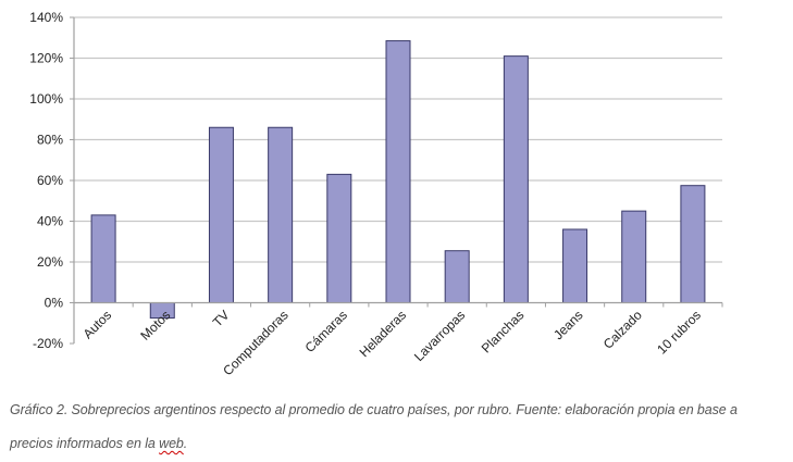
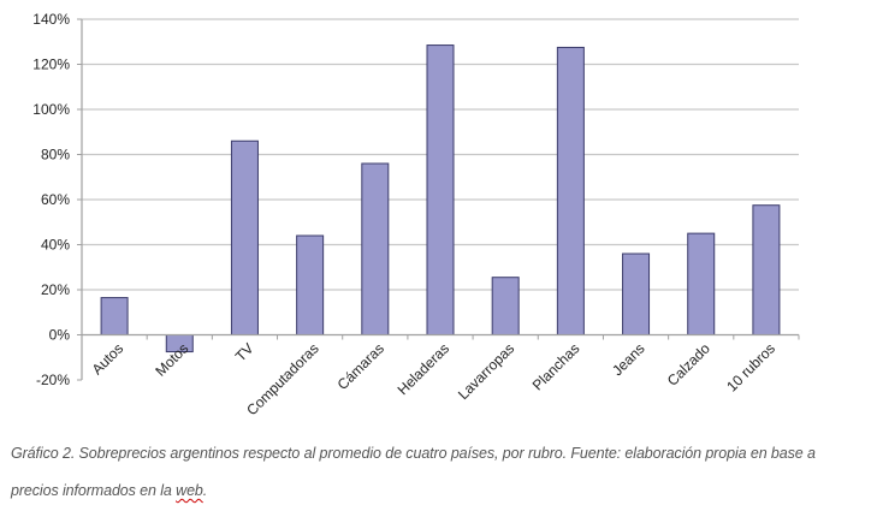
Autos: 43% -> 16%
Computadoras: 86% -> 44%
Cámaras: 63% -> 76%
Planchas: 121% -> 128%
